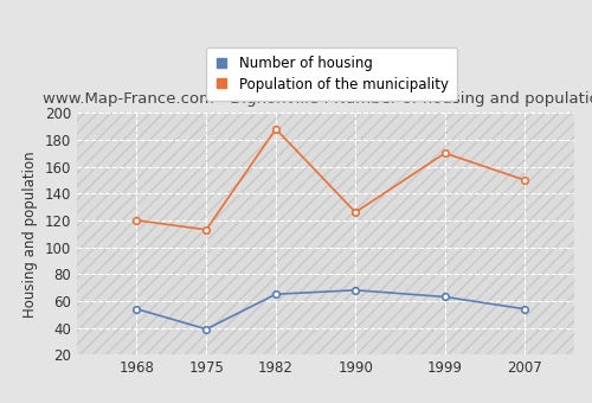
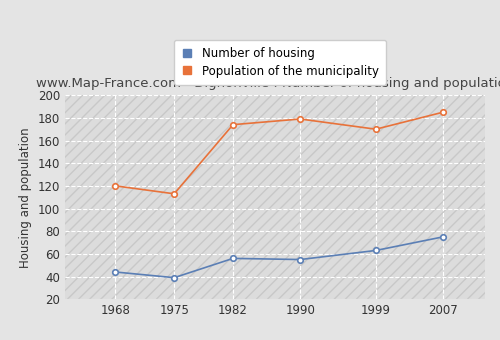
Number of housing/1968: 54 -> 44
Number of housing/1982: 65 -> 56
Population of the municipality/1982: 188 -> 174
Number of housing/1990: 68 -> 55
Population of the municipality/1990: 126 -> 179
Number of housing/2007: 54 -> 75
Population of the municipality/2007: 150 -> 185
